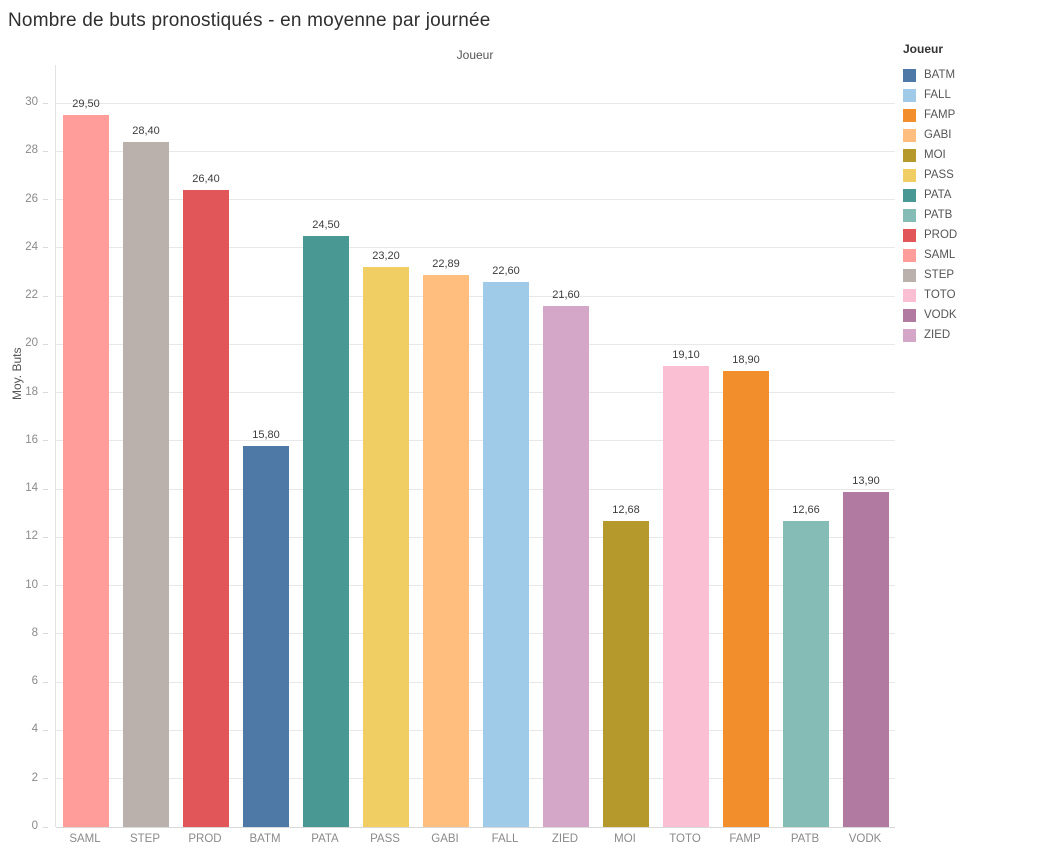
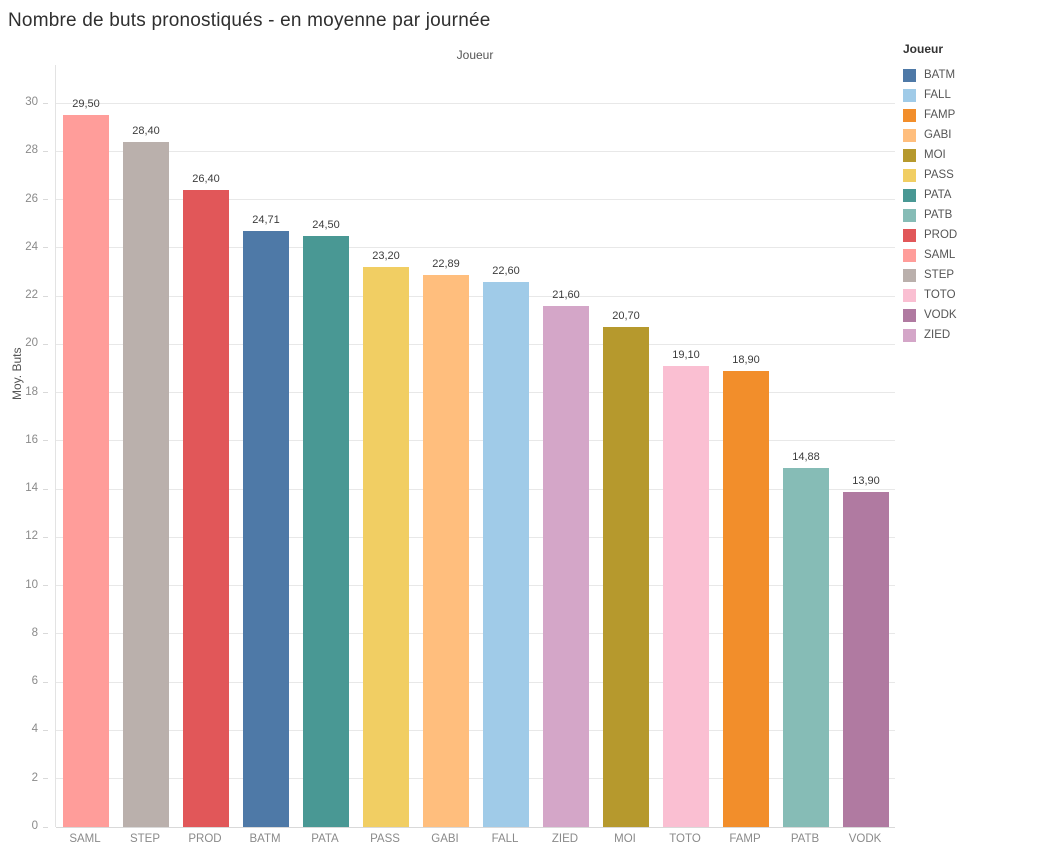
BATM: 15,80 -> 24,71
MOI: 12,68 -> 20,70
PATB: 12,66 -> 14,88
